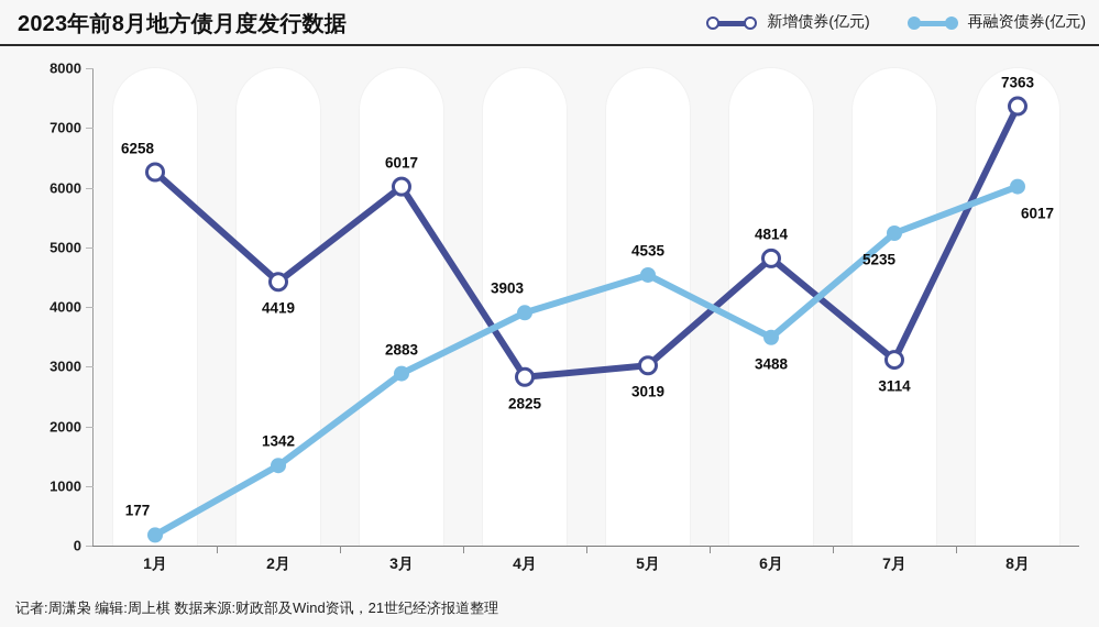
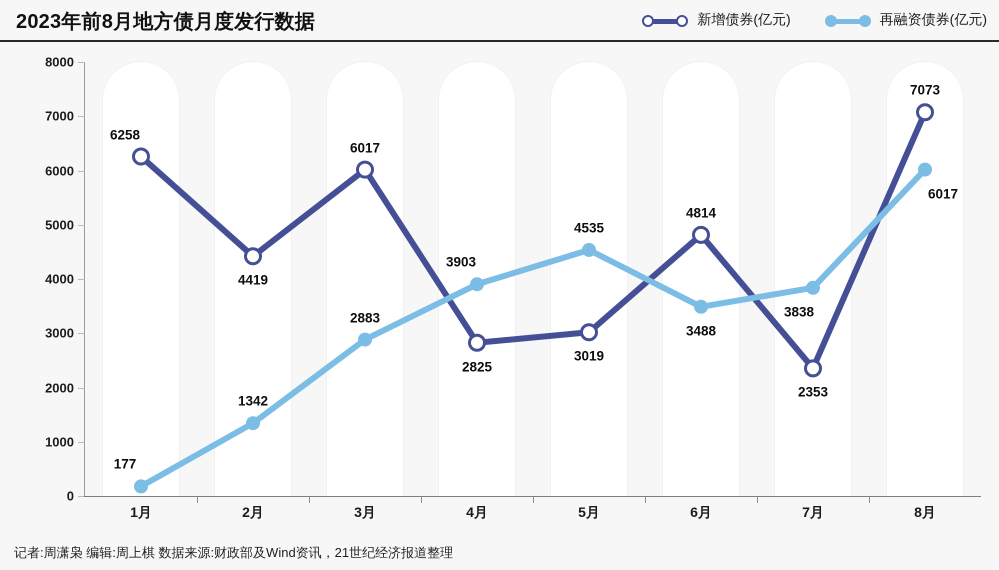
新增债券(亿元)/7月: 3114 -> 2353
再融资债券(亿元)/7月: 5235 -> 3838
新增债券(亿元)/8月: 7363 -> 7073
